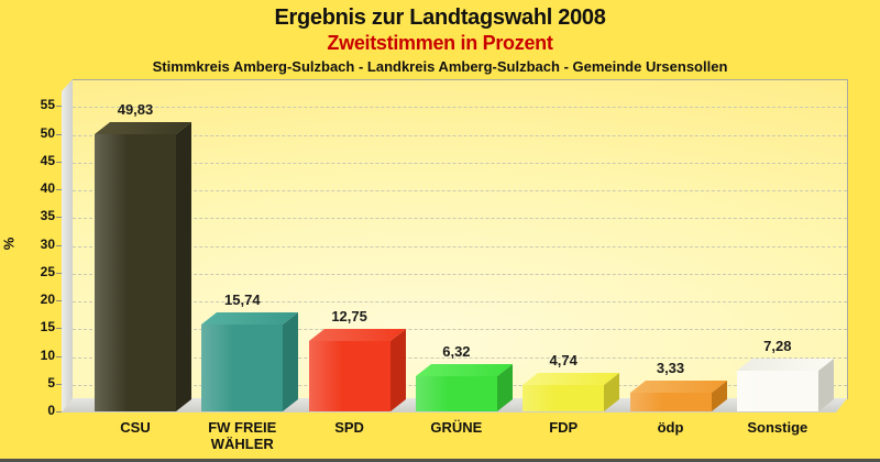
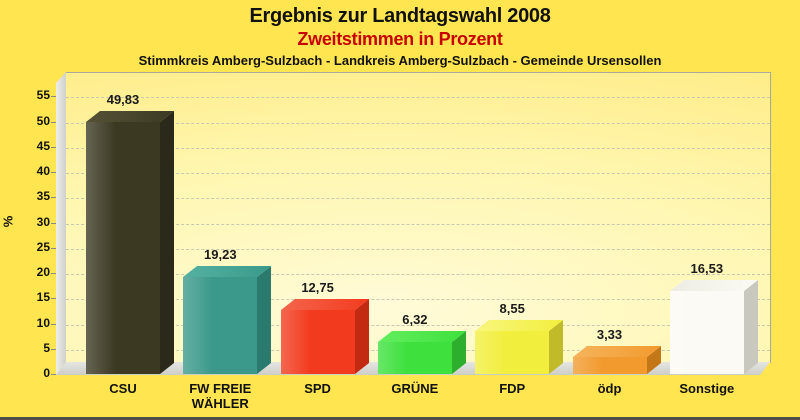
FW FREIE WÄHLER: 15,74 -> 19,23
FDP: 4,74 -> 8,55
Sonstige: 7,28 -> 16,53
